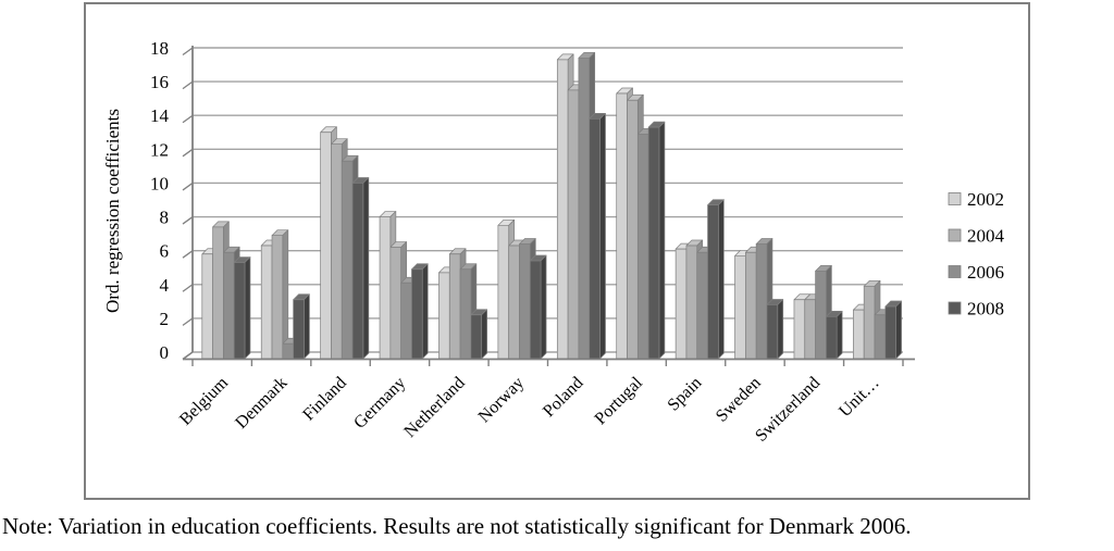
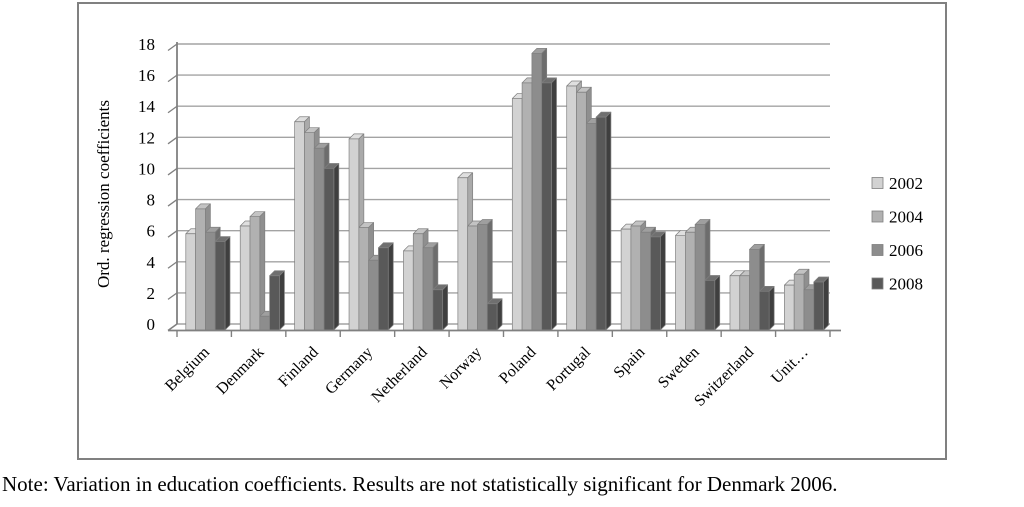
2002/Germany: 8.0 -> 11.9
2002/Norway: 7.5 -> 9.4
2008/Norway: 5.4 -> 1.3
2002/Poland: 17.3 -> 14.5
2008/Poland: 13.8 -> 15.5
2008/Spain: 8.7 -> 5.6
2004/Unit…: 3.9 -> 3.2
